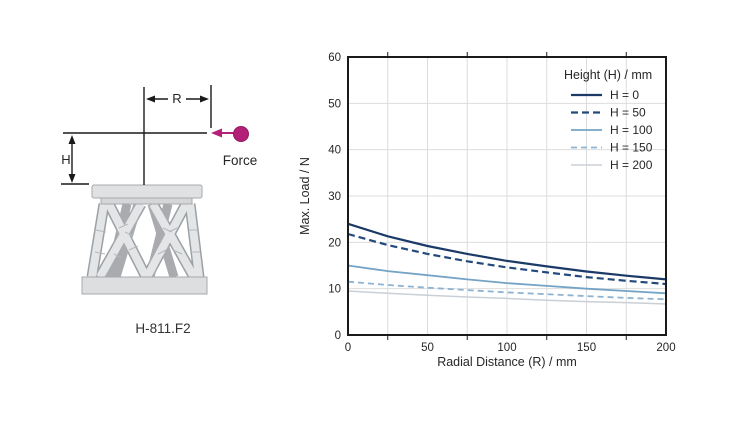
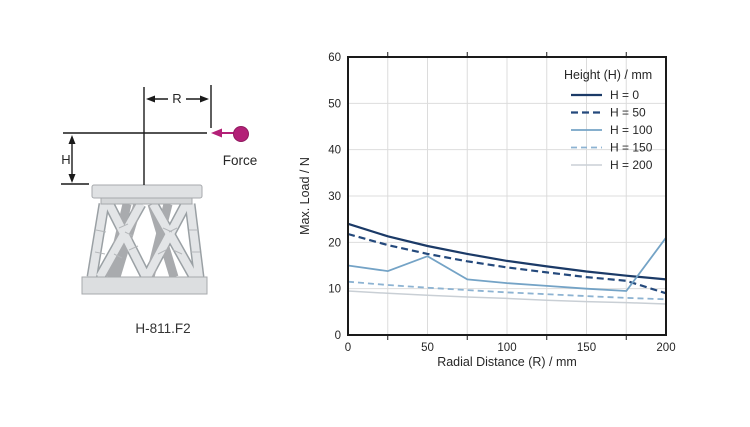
H = 100/50: 13 -> 17
H = 50/200: 11 -> 9
H = 100/200: 9 -> 21
